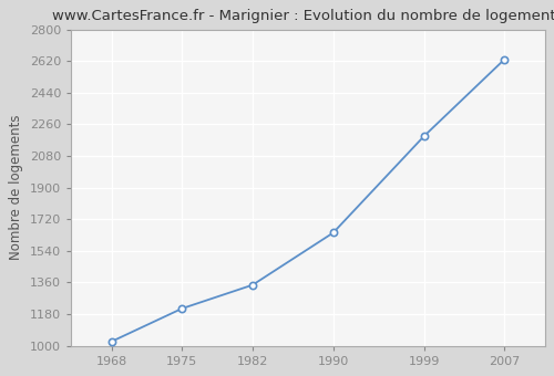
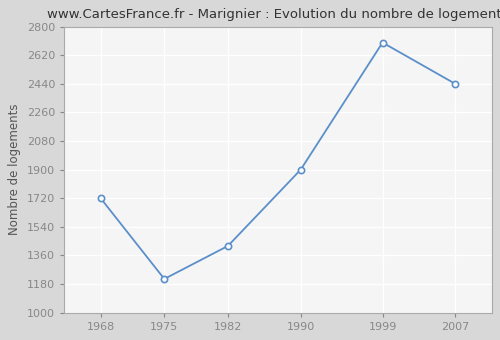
1968: 1020 -> 1720
1982: 1350 -> 1420
1990: 1640 -> 1900
1999: 2190 -> 2700
2007: 2630 -> 2440
